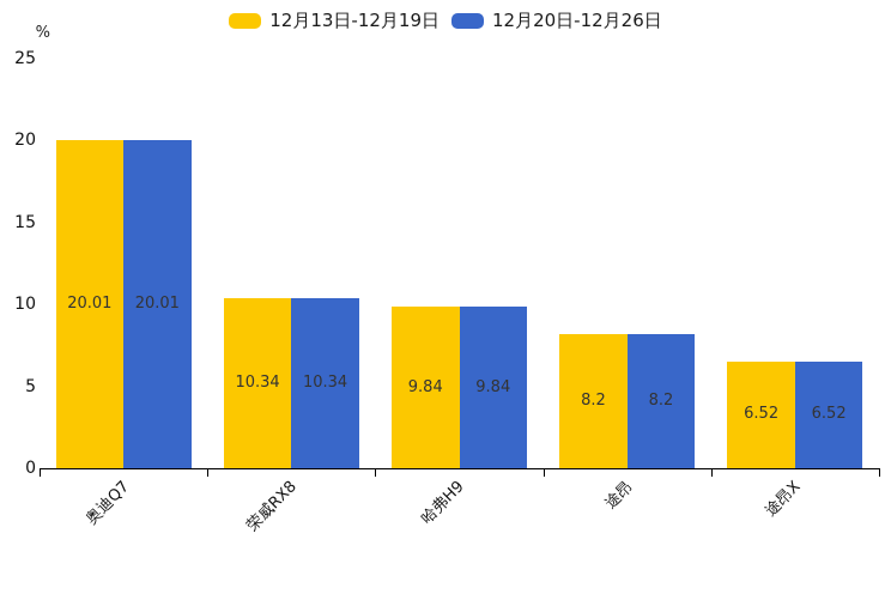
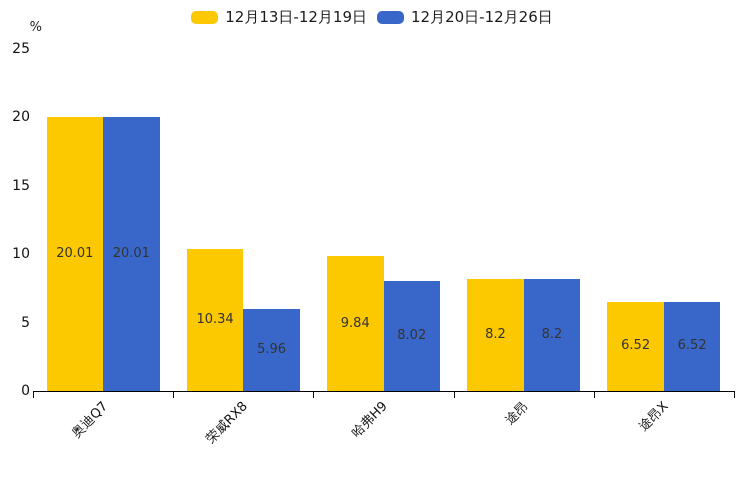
12月20日-12月26日/荣威RX8: 10.34 -> 5.96
12月20日-12月26日/哈弗H9: 9.84 -> 8.02
